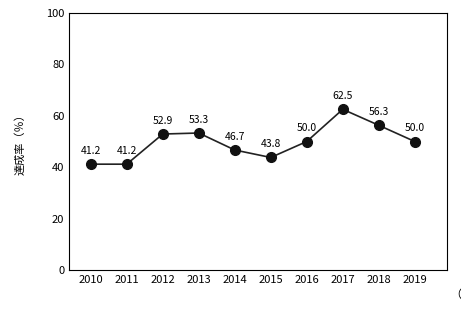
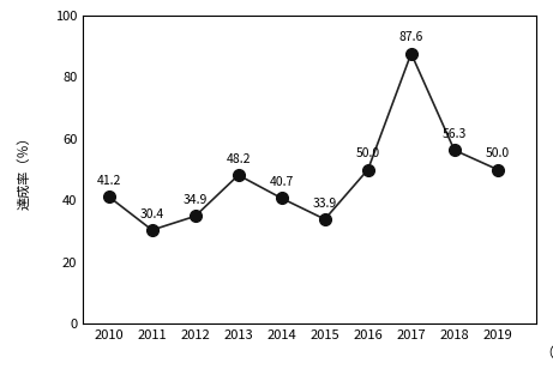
2011: 41.2 -> 30.4
2012: 52.9 -> 34.9
2013: 53.3 -> 48.2
2014: 46.7 -> 40.7
2015: 43.8 -> 33.9
2017: 62.5 -> 87.6
